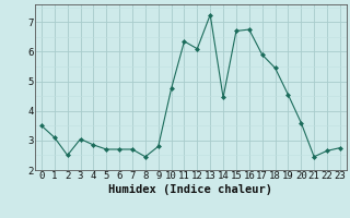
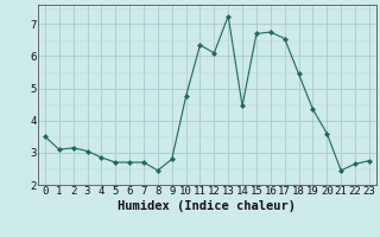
2: 2.50 -> 3.15
17: 5.90 -> 6.55
19: 4.55 -> 4.35
